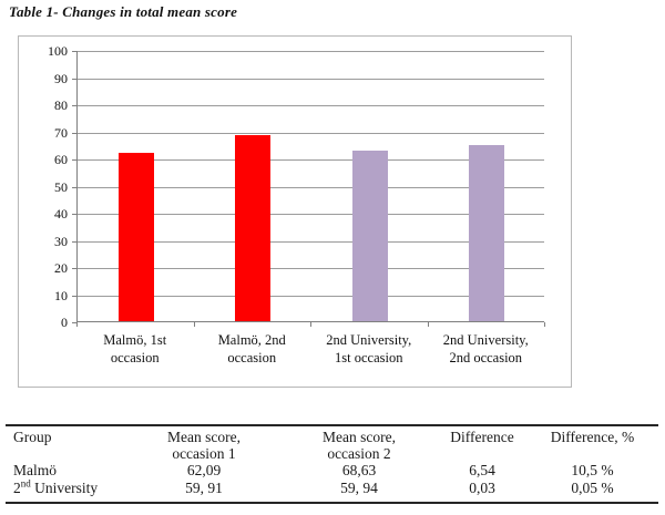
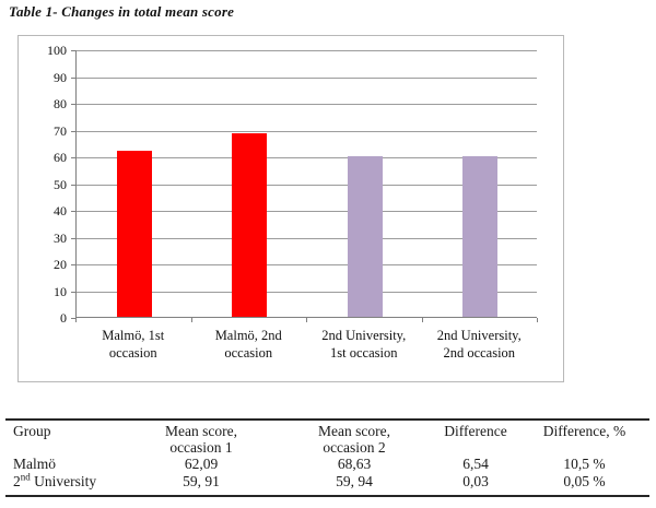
2nd University, 1st occasion: 63 -> 60
2nd University, 2nd occasion: 65 -> 60
